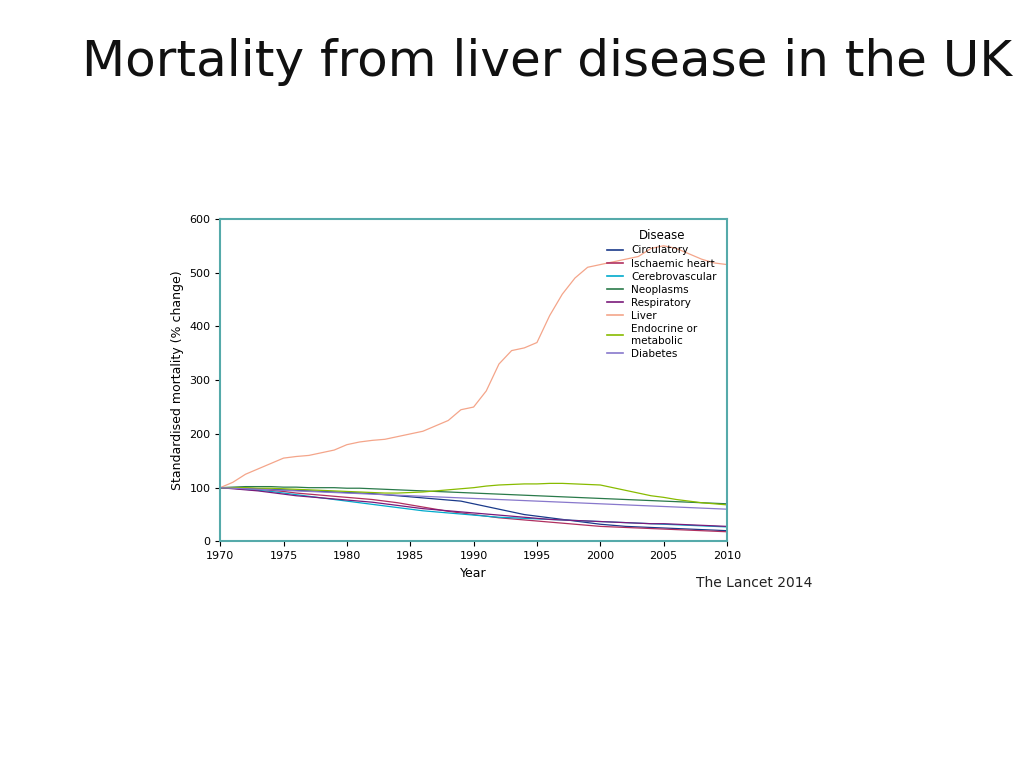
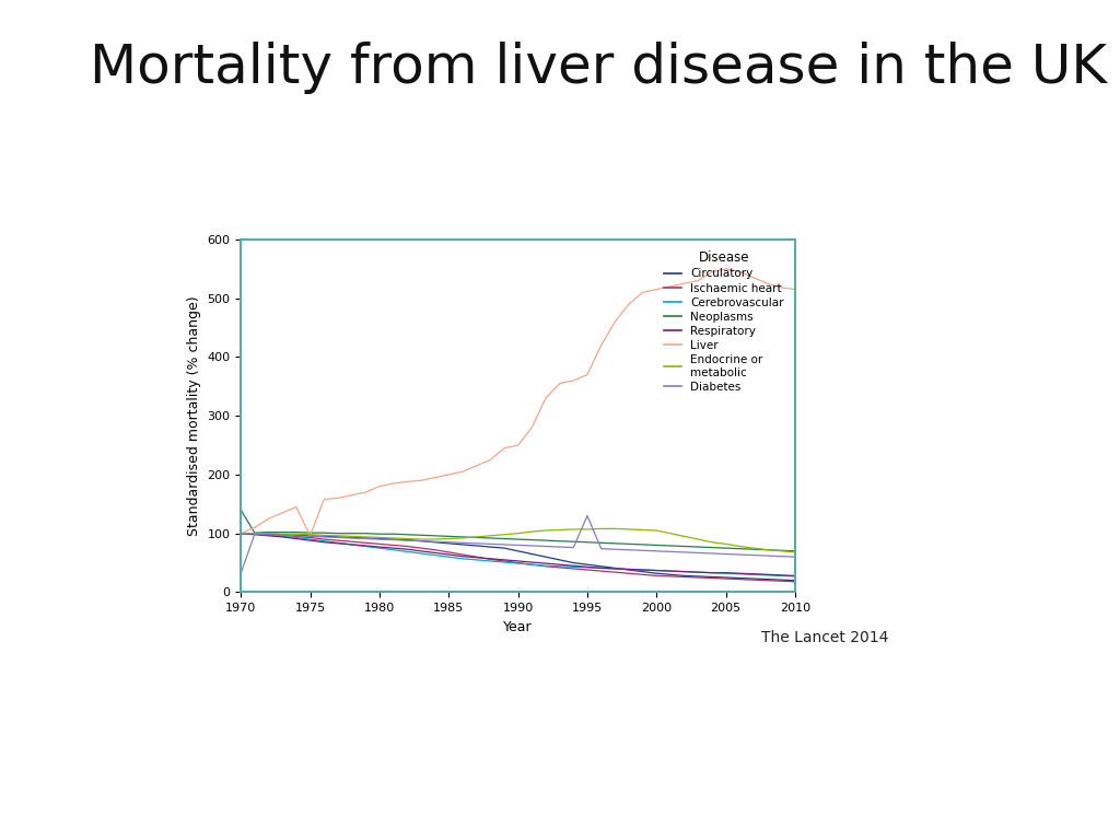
Neoplasms/1970: 100 -> 140
Diabetes/1970: 100 -> 32
Liver/1975: 155 -> 96
Diabetes/1995: 75 -> 130
